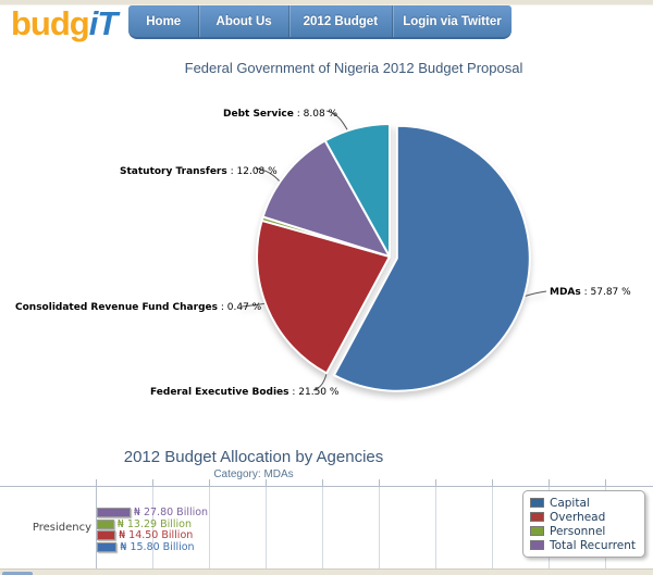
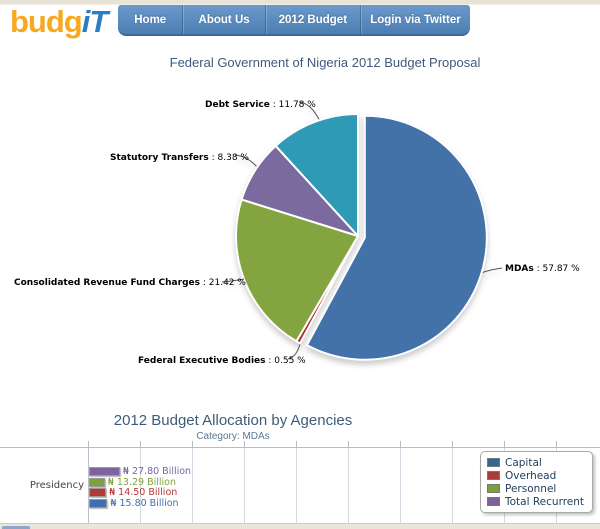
Federal Government of Nigeria 2012 Budget Proposal/Federal Executive Bodies: 21.50 -> 0.55
Federal Government of Nigeria 2012 Budget Proposal/Consolidated Revenue Fund Charges: 0.47 -> 21.42
Federal Government of Nigeria 2012 Budget Proposal/Statutory Transfers: 12.08 -> 8.38
Federal Government of Nigeria 2012 Budget Proposal/Debt Service: 8.08 -> 11.78
